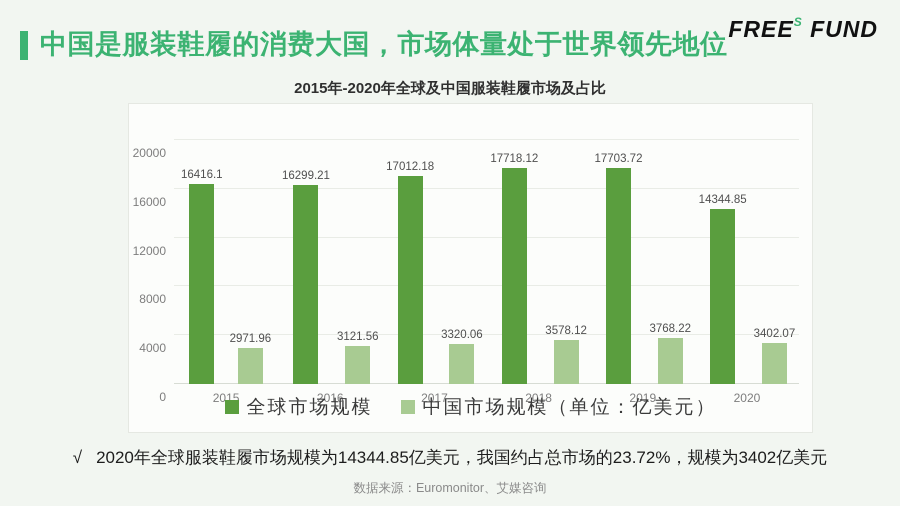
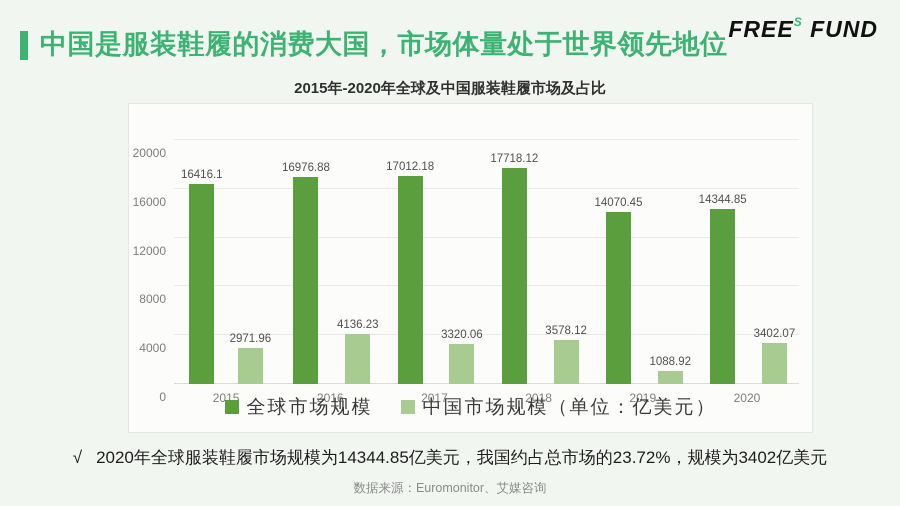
全球市场规模/2016: 16299.21 -> 16976.88
中国市场规模（单位：亿美元）/2016: 3121.56 -> 4136.23
全球市场规模/2019: 17703.72 -> 14070.45
中国市场规模（单位：亿美元）/2019: 3768.22 -> 1088.92
